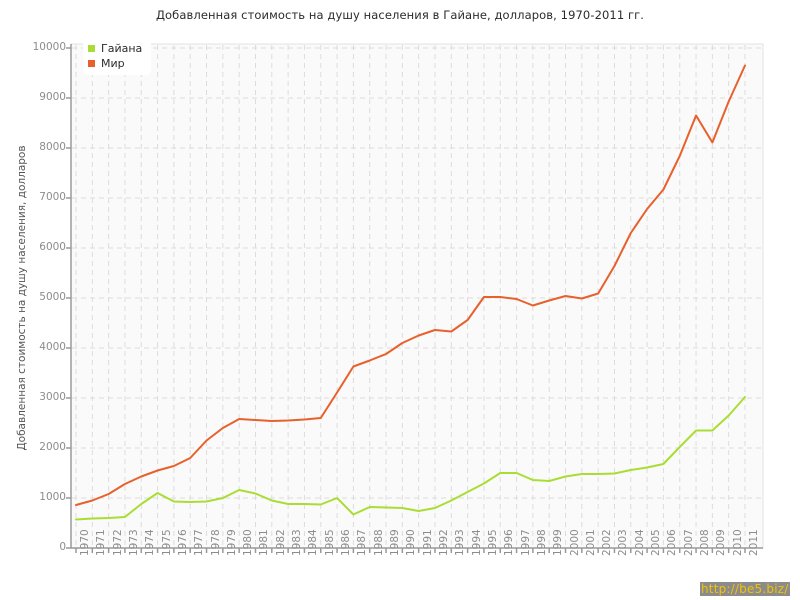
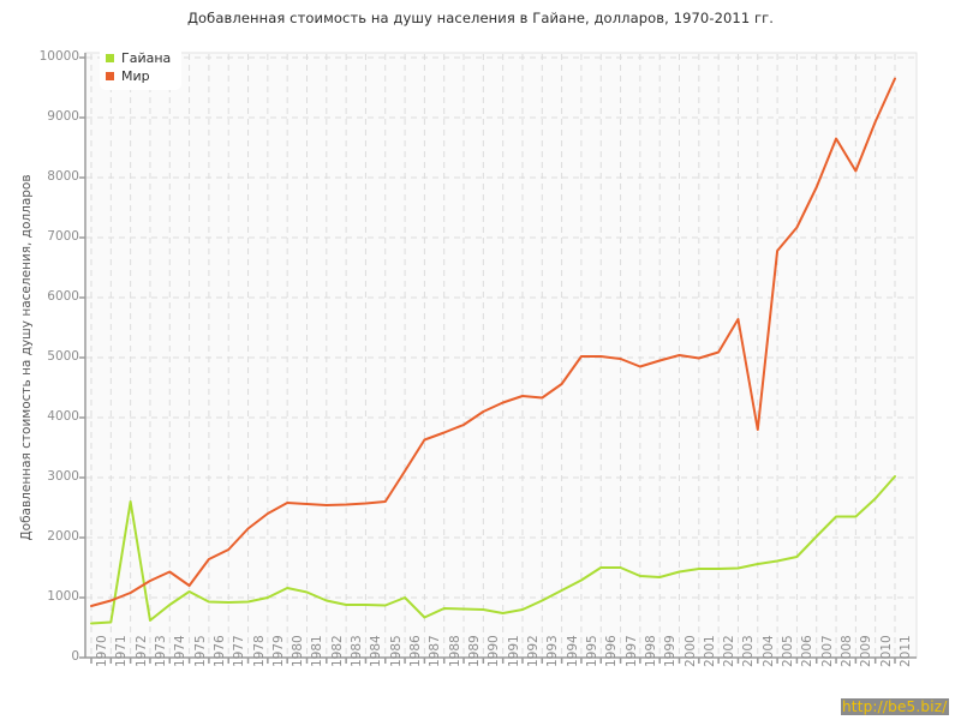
Гайана/1972: 600 -> 2600
Мир/1975: 1600 -> 1200
Мир/2004: 6300 -> 3800
